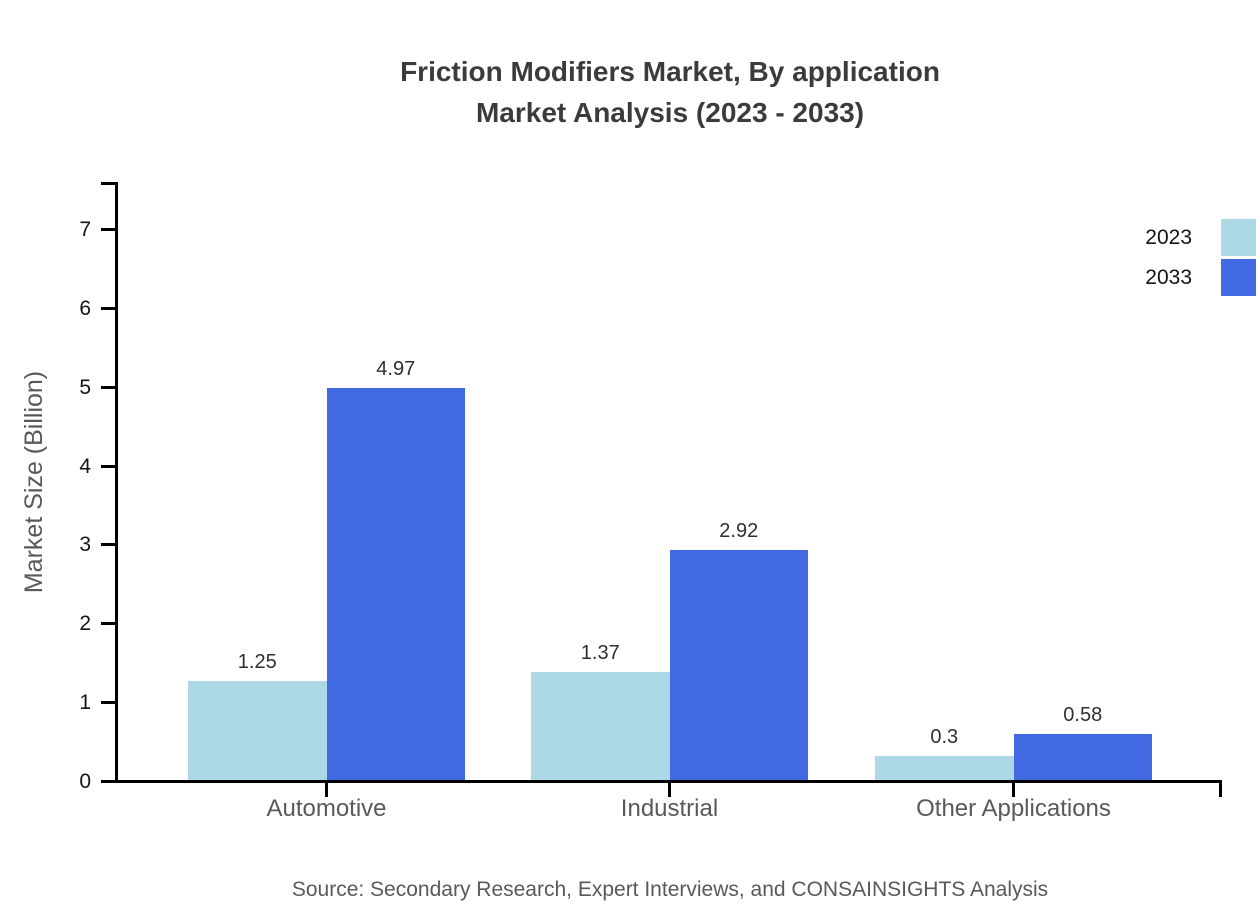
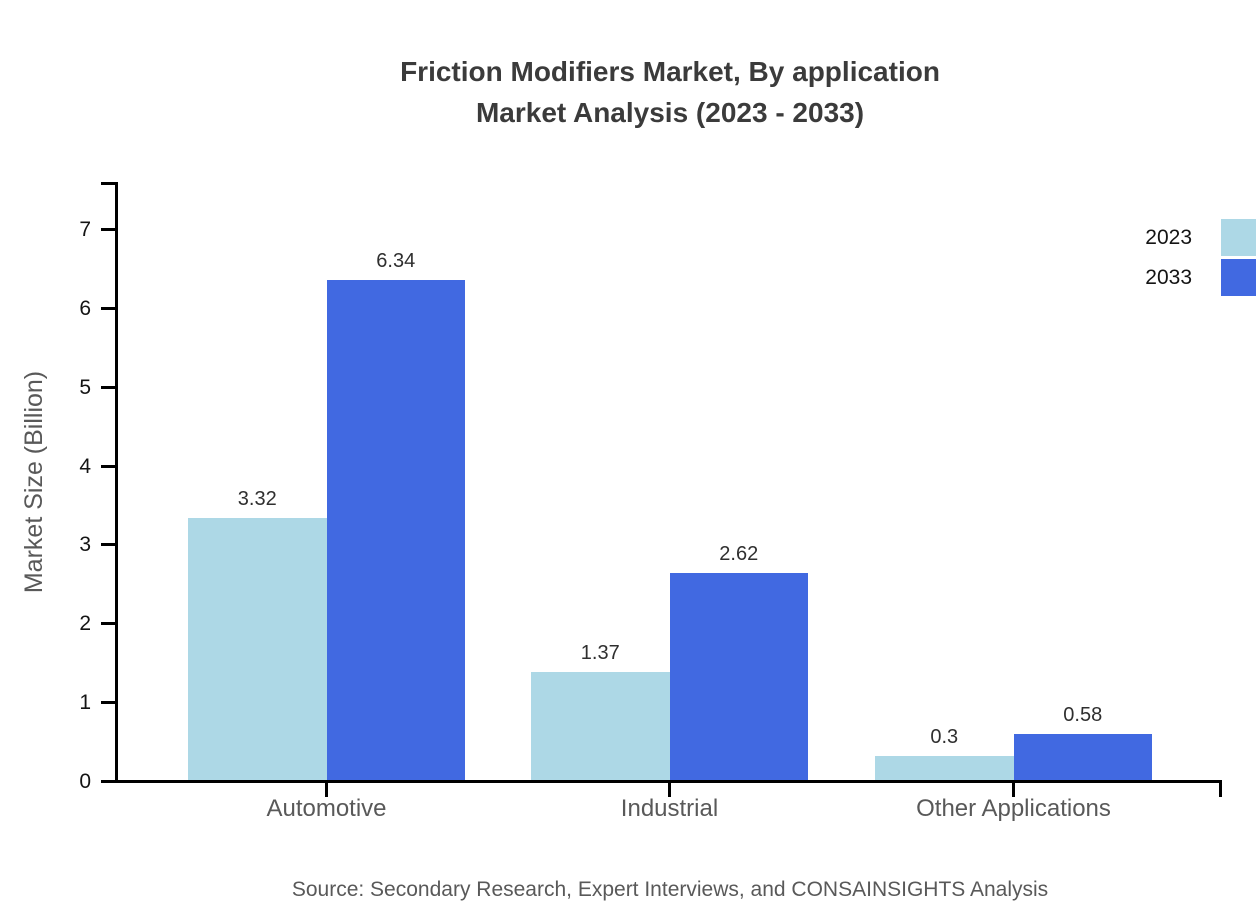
2023/Automotive: 1.25 -> 3.32
2033/Automotive: 4.97 -> 6.34
2033/Industrial: 2.92 -> 2.62
